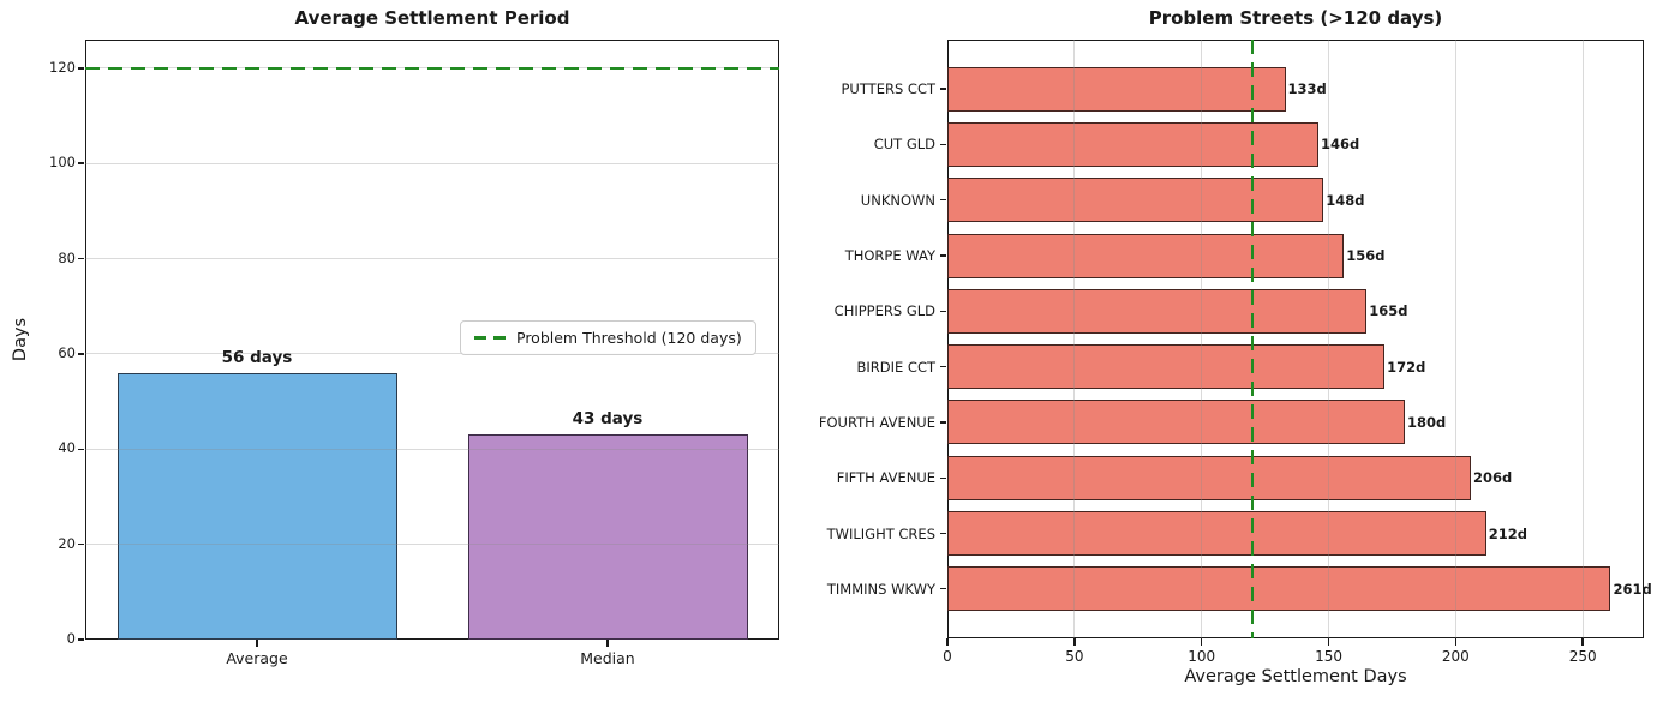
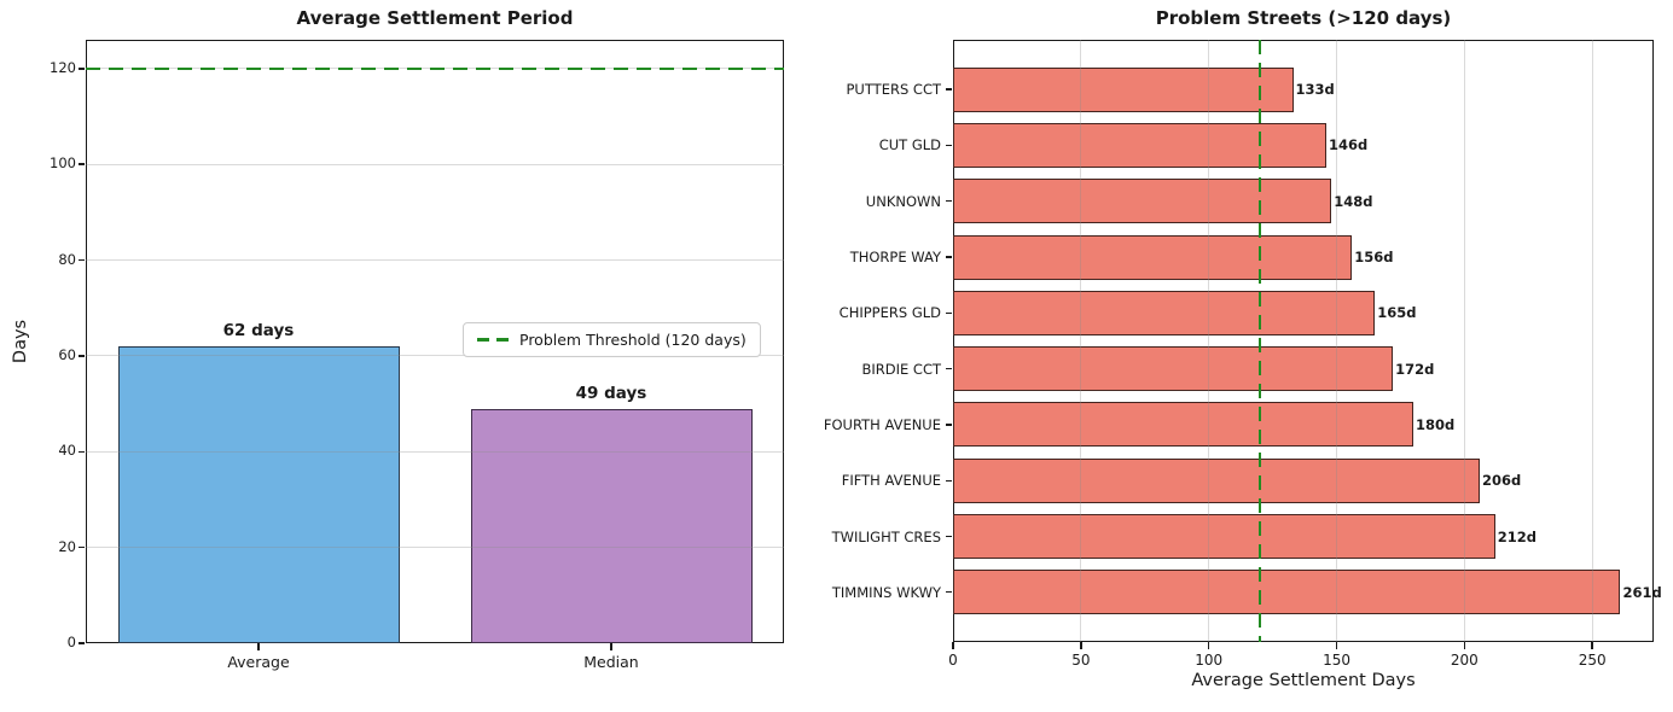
Average Settlement Period/Average: 56 -> 62
Average Settlement Period/Median: 43 -> 49
